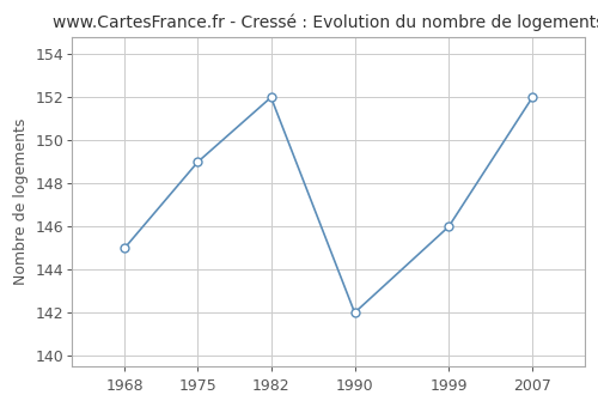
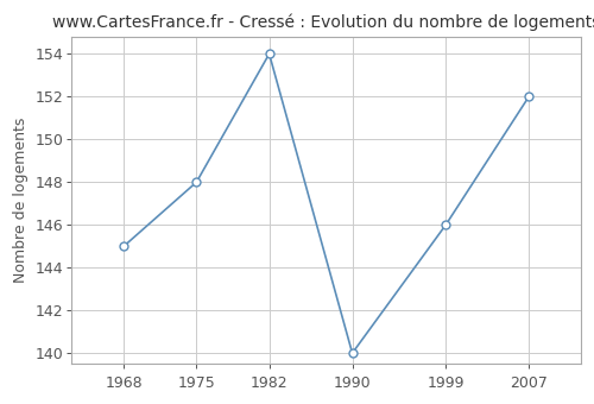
1975: 149 -> 148
1982: 152 -> 154
1990: 142 -> 140
